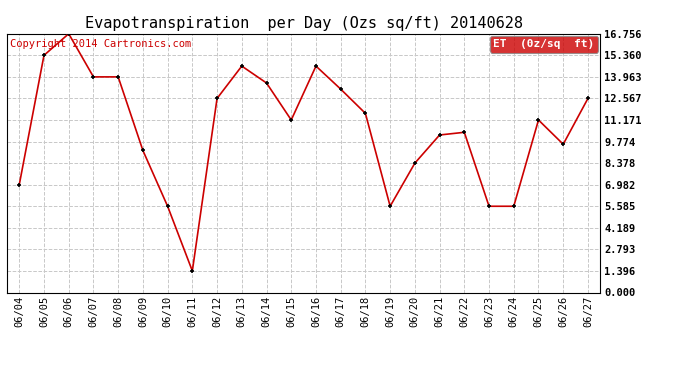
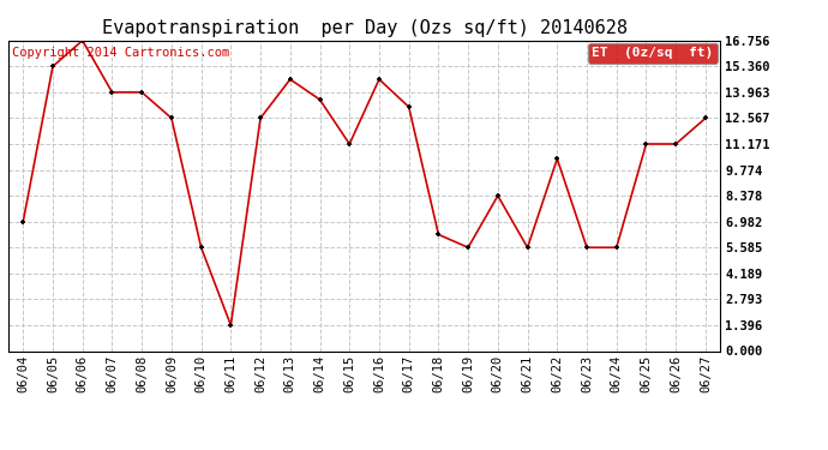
06/09: 9.2 -> 12.6
06/18: 11.6 -> 6.3
06/21: 10.2 -> 5.6
06/26: 9.6 -> 11.2
